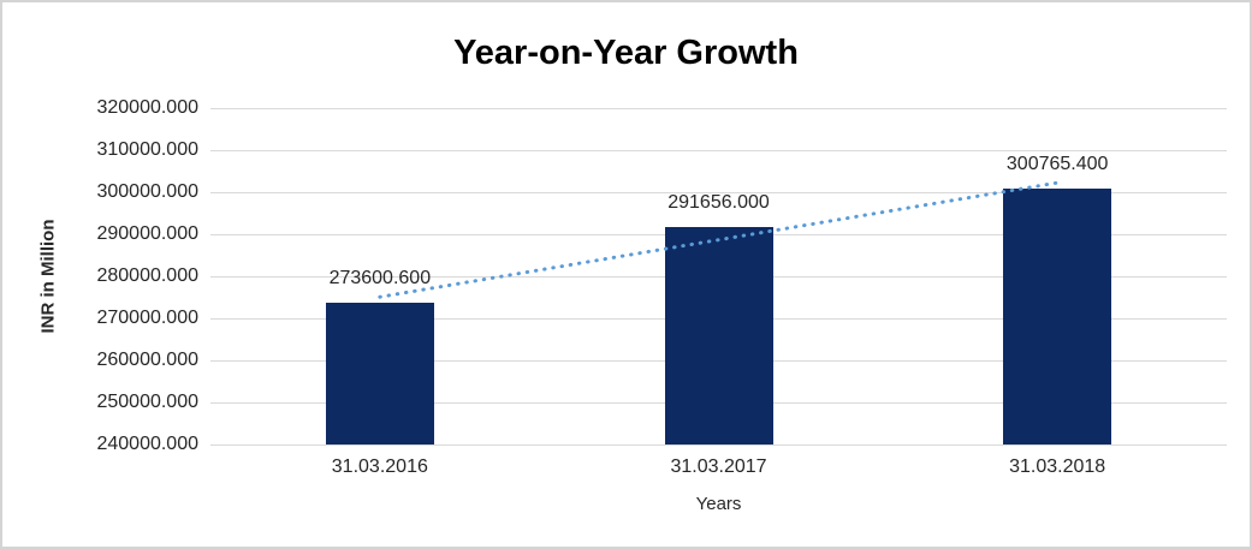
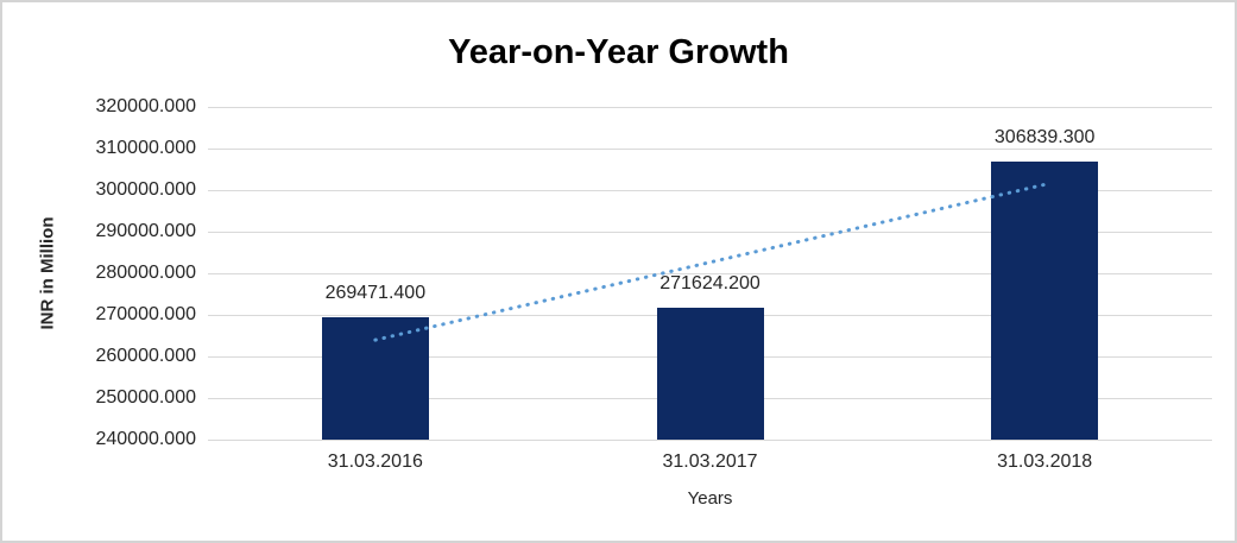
31.03.2016: 273600.600 -> 269471.400
31.03.2017: 291656.000 -> 271624.200
31.03.2018: 300765.400 -> 306839.300
